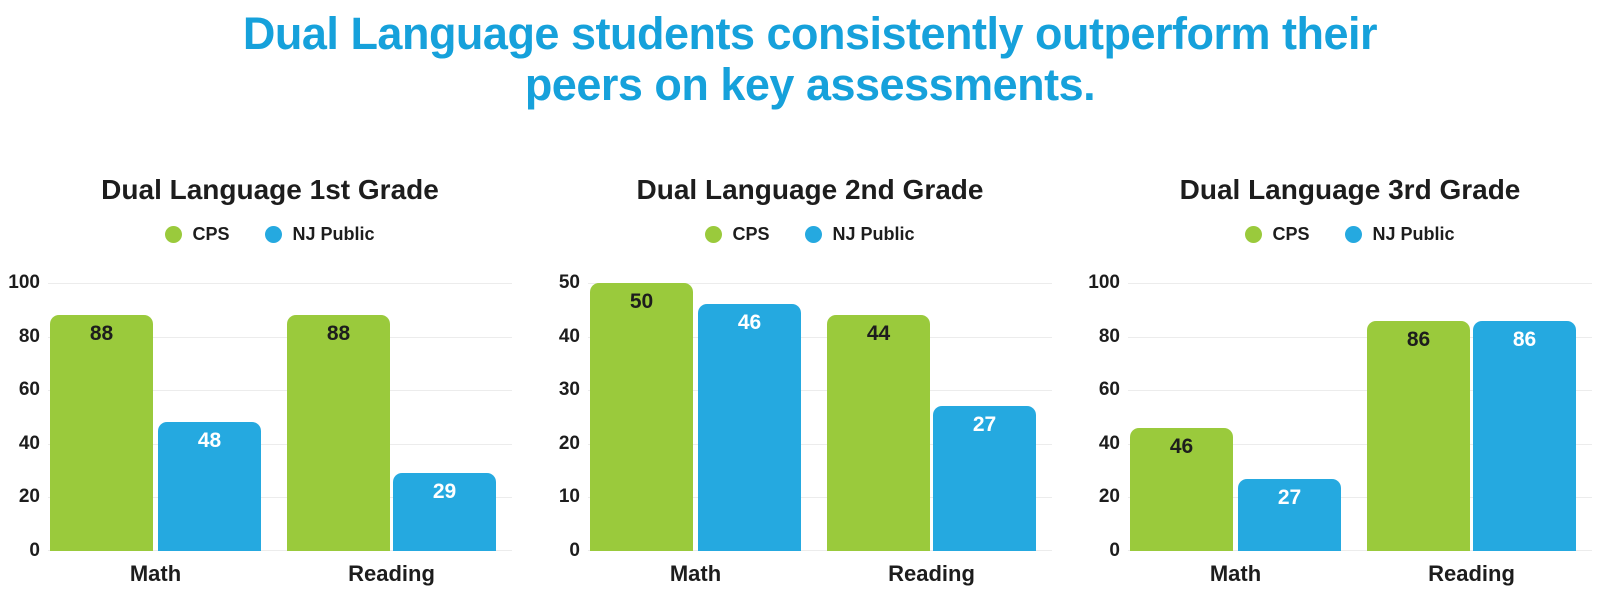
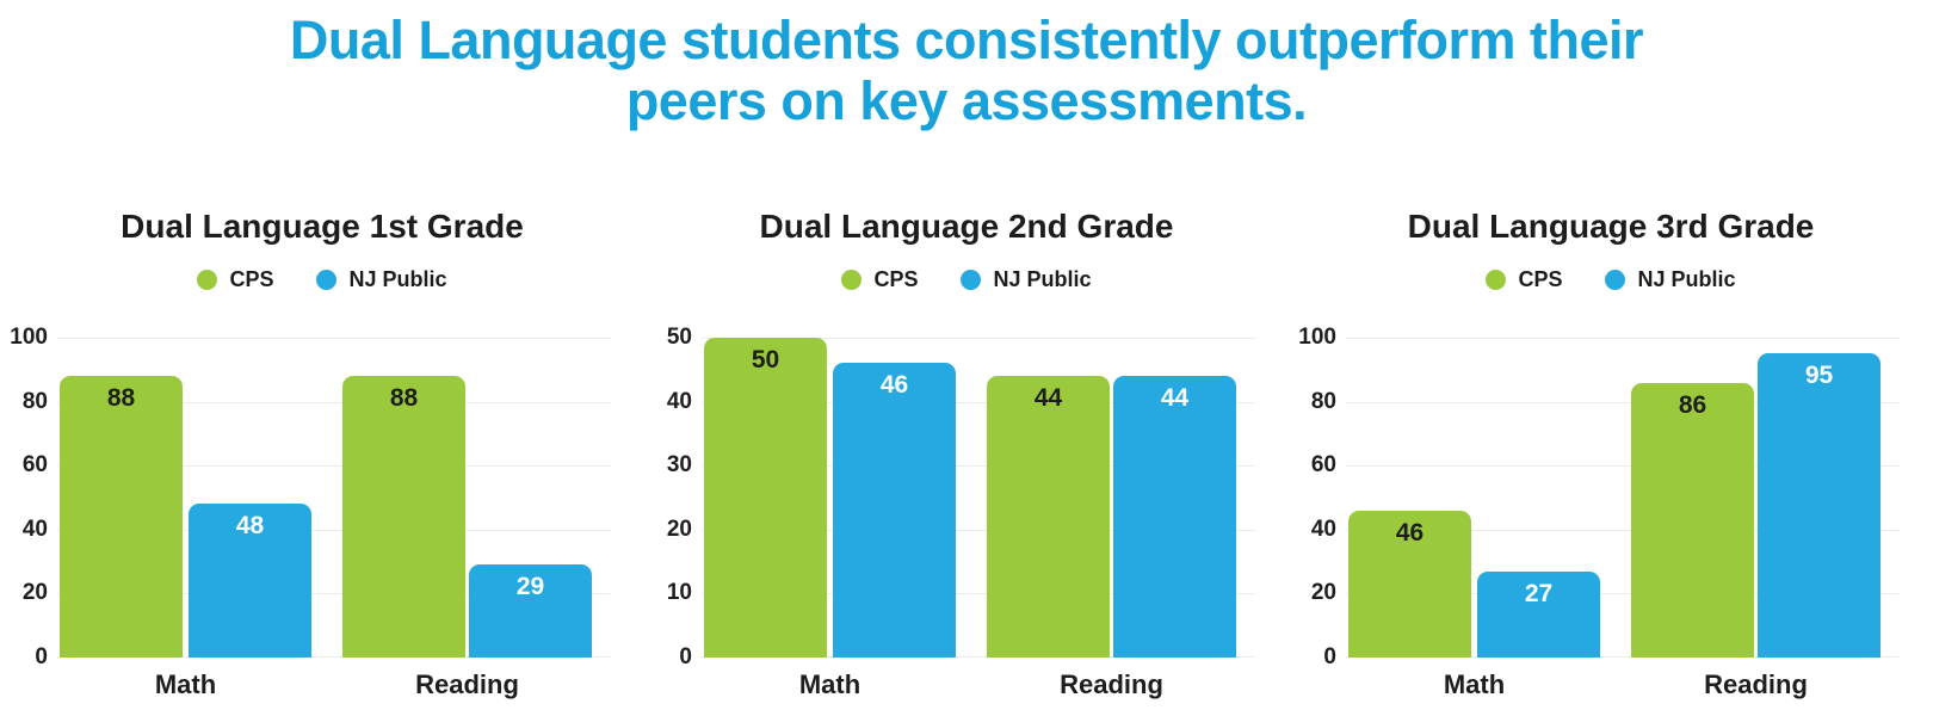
Dual Language 2nd Grade/NJ Public/Reading: 27 -> 44
Dual Language 3rd Grade/NJ Public/Reading: 86 -> 95
